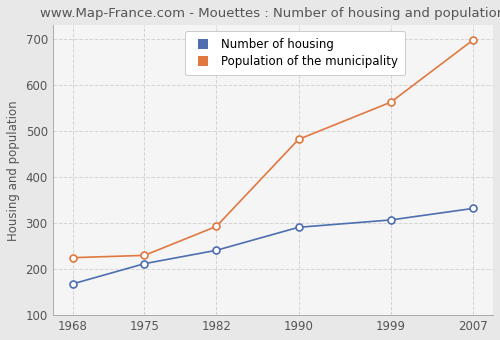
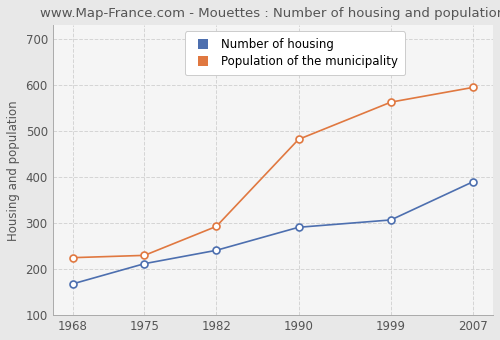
Number of housing/2007: 332 -> 390
Population of the municipality/2007: 698 -> 595
